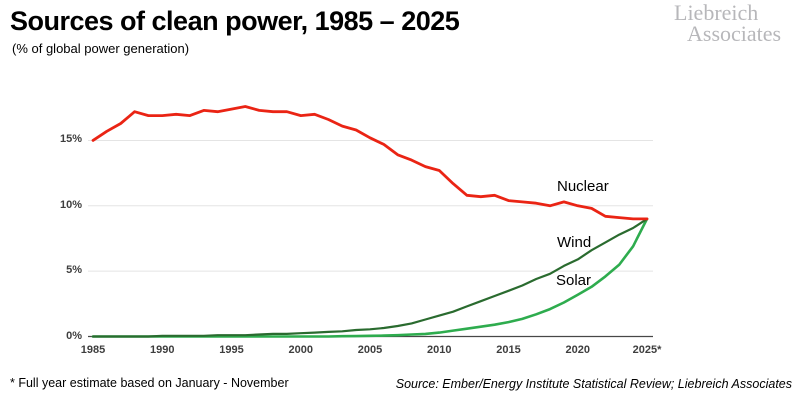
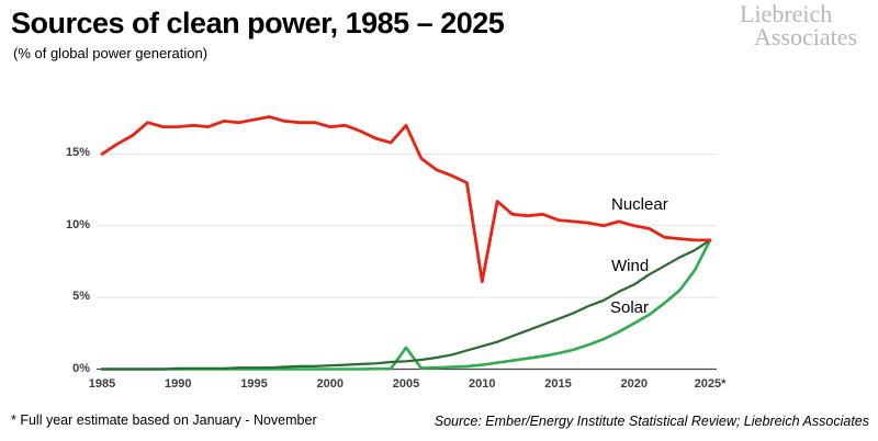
Nuclear/2005: 15.2% -> 17.0%
Solar/2005: 0.1% -> 1.5%
Nuclear/2010: 12.7% -> 6.1%
